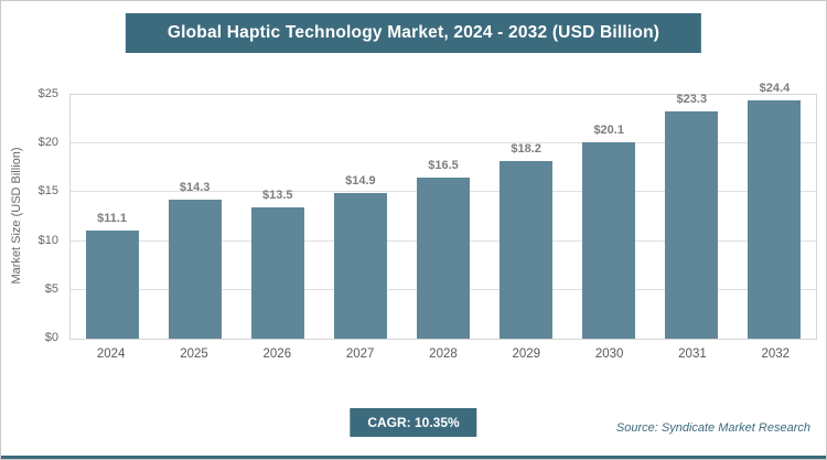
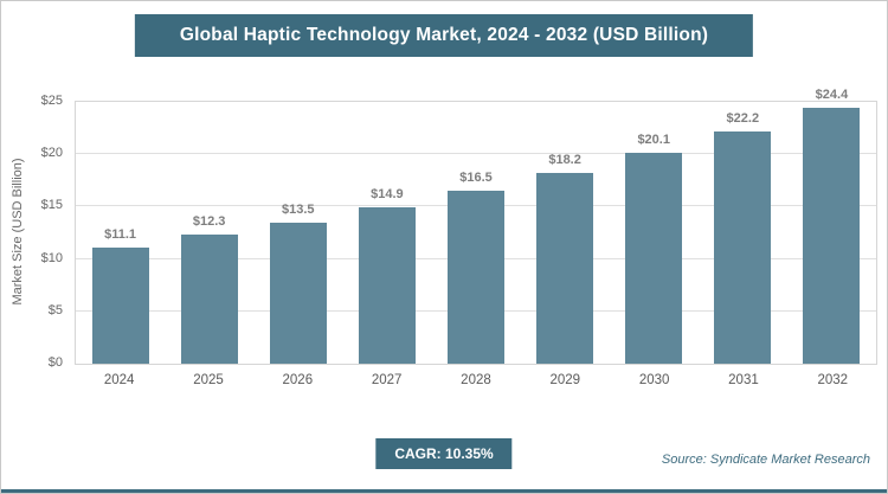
2025: $14.3 -> $12.3
2031: $23.3 -> $22.2
